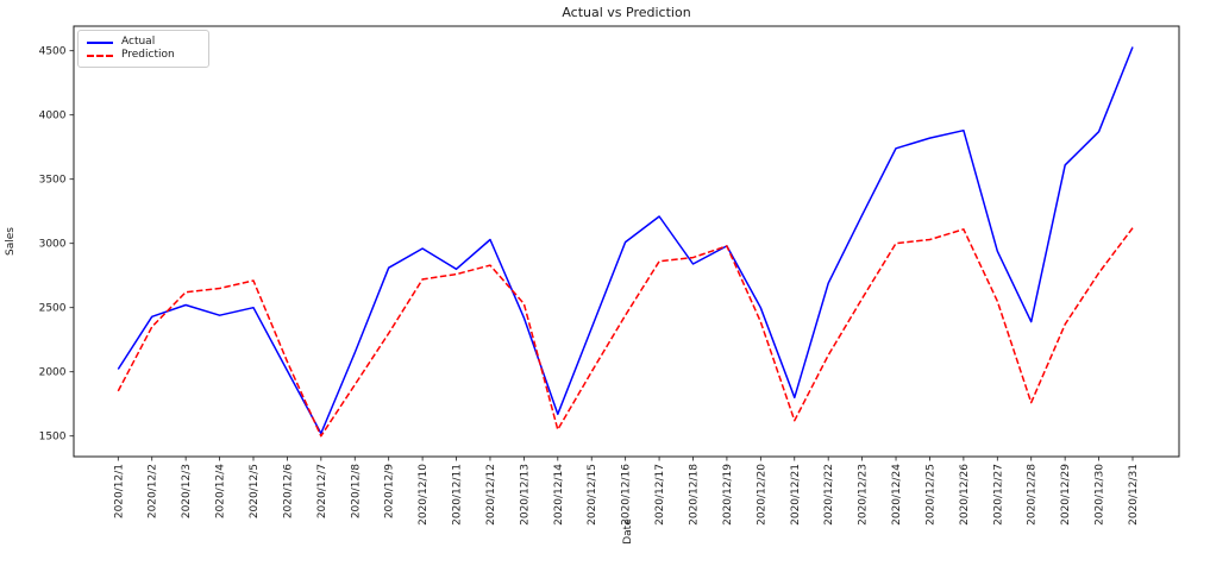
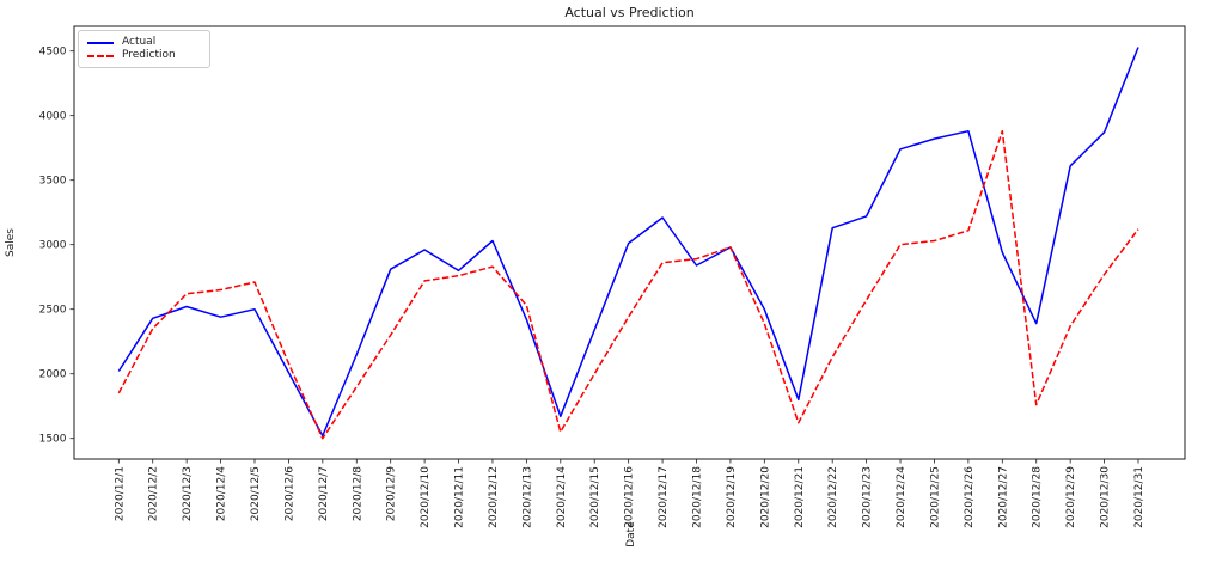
Actual/2020/12/22: 2690 -> 3130
Prediction/2020/12/27: 2550 -> 3880
